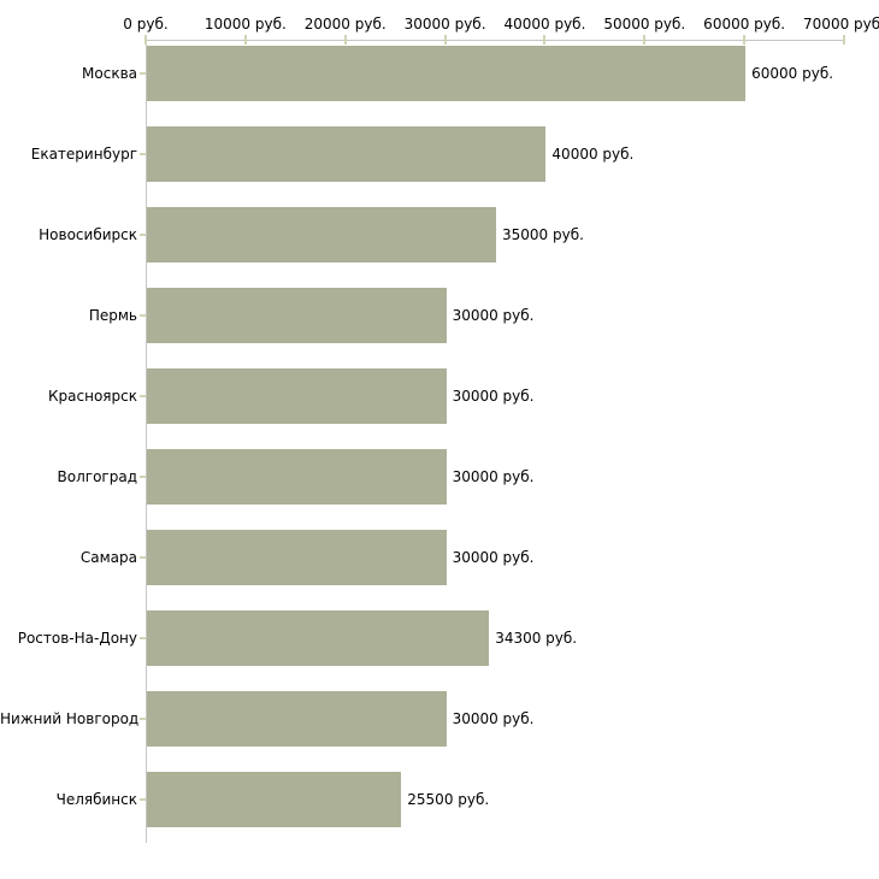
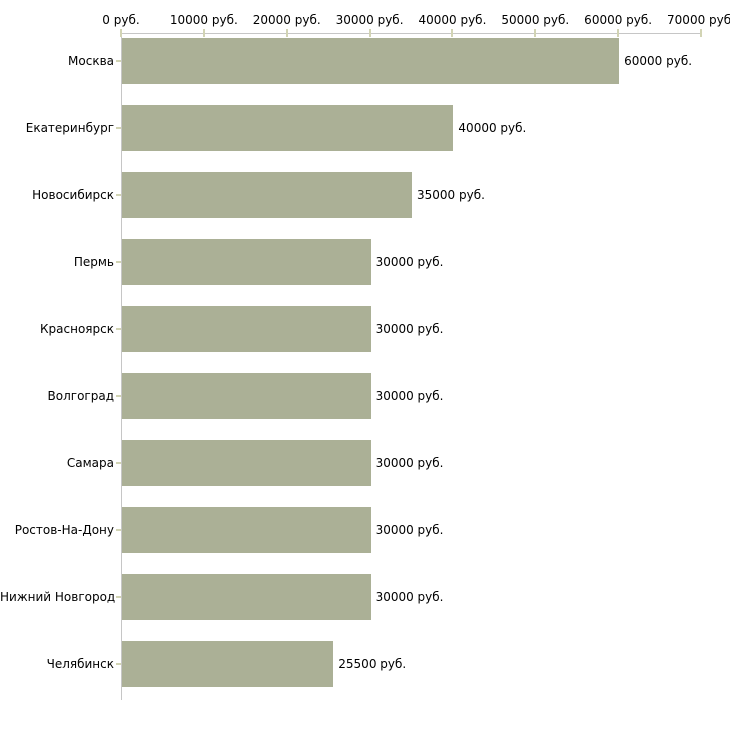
Ростов-На-Дону: 34300 -> 30000
